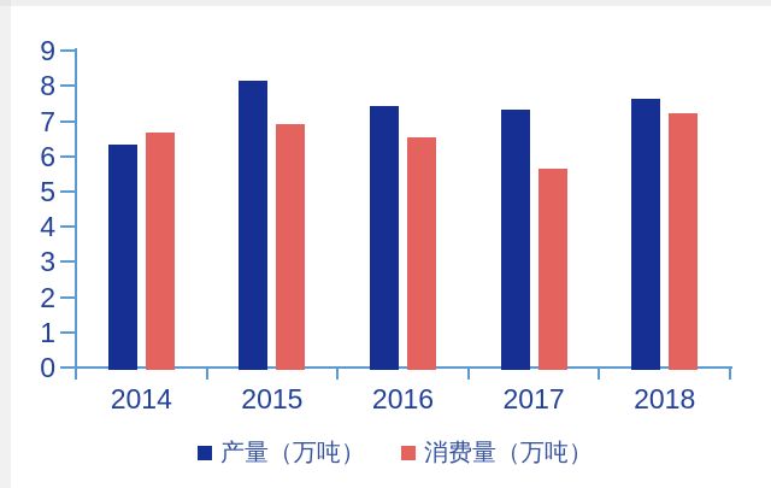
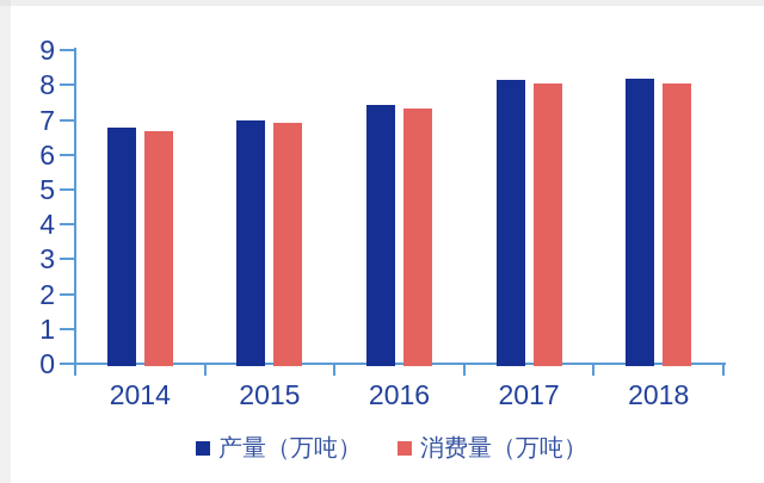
产量（万吨）/2014: 6.3 -> 6.8
产量（万吨）/2015: 8.1 -> 7.0
消费量（万吨）/2016: 6.5 -> 7.3
产量（万吨）/2017: 7.3 -> 8.1
消费量（万吨）/2017: 5.6 -> 8.0
产量（万吨）/2018: 7.6 -> 8.2
消费量（万吨）/2018: 7.2 -> 8.0
